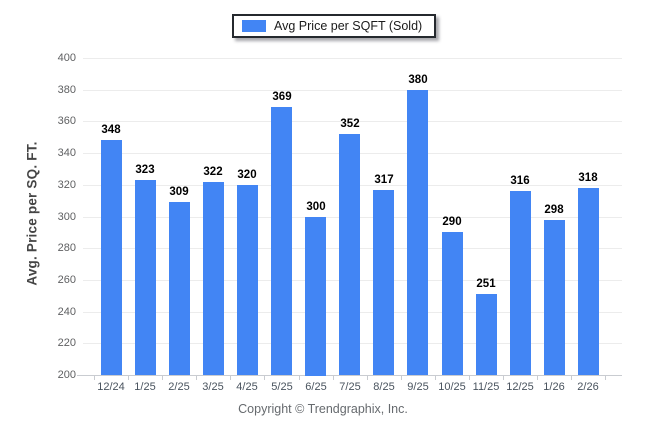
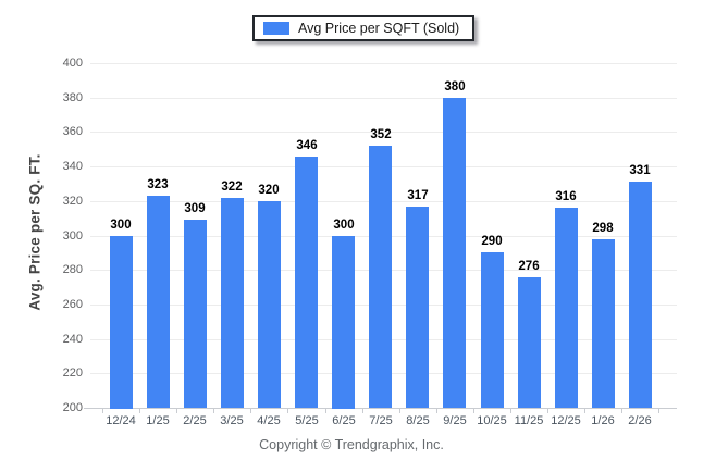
12/24: 348 -> 300
5/25: 369 -> 346
11/25: 251 -> 276
2/26: 318 -> 331
